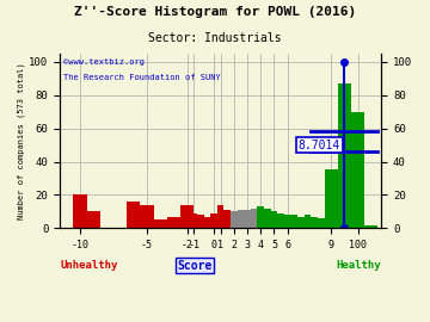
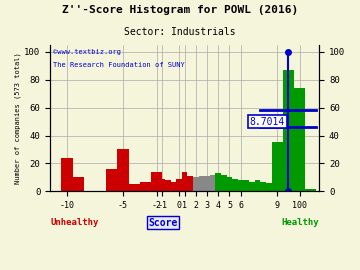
-10: 20 -> 24
-5: 14 -> 30
100: 70 -> 74
